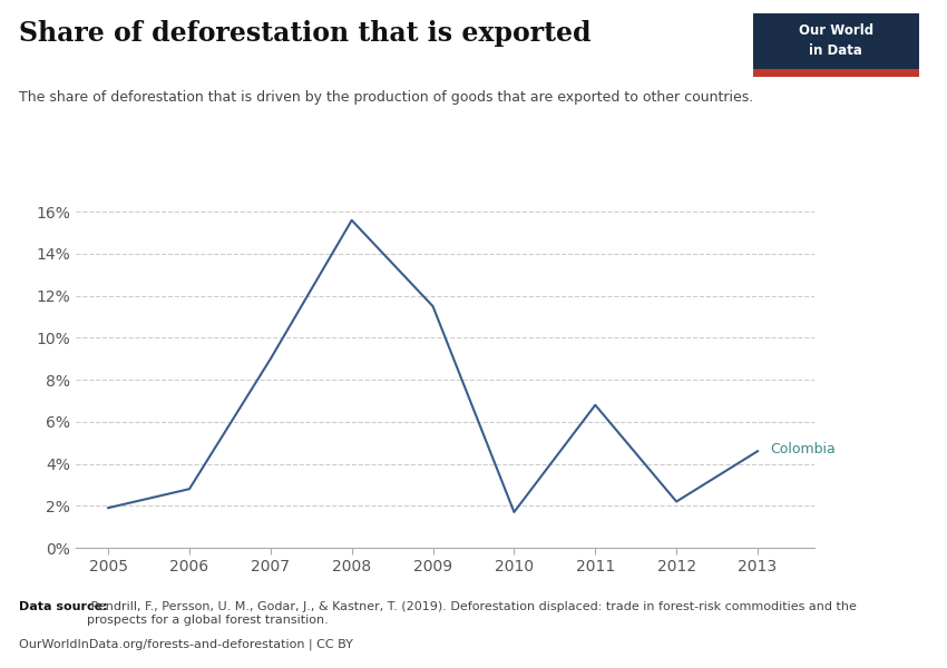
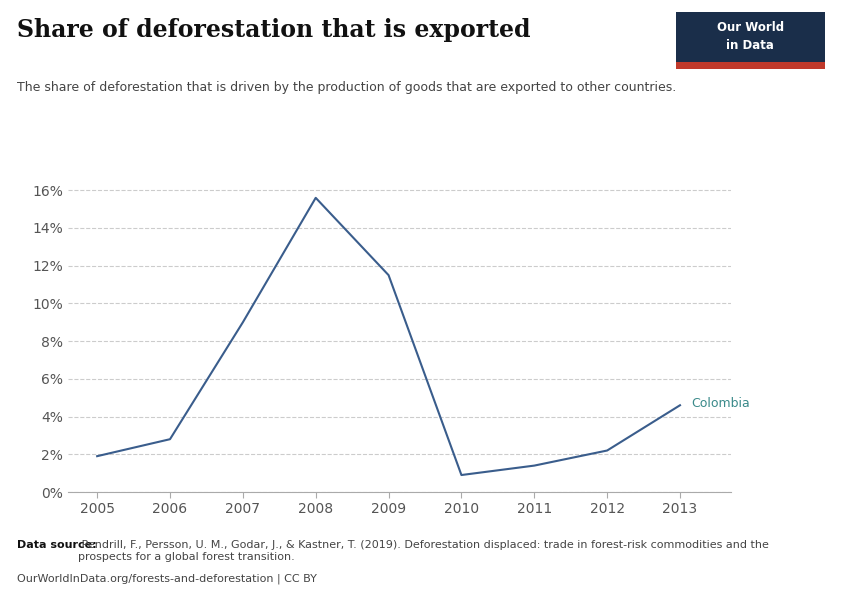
2010: 1.7% -> 0.9%
2011: 6.8% -> 1.4%
